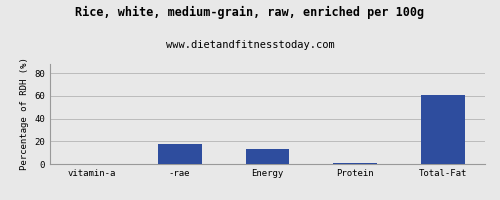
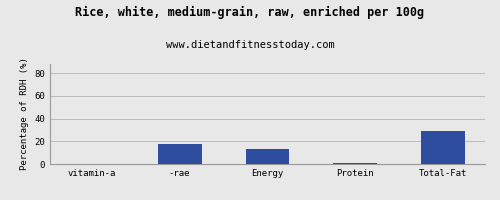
Total-Fat: 61 -> 29
